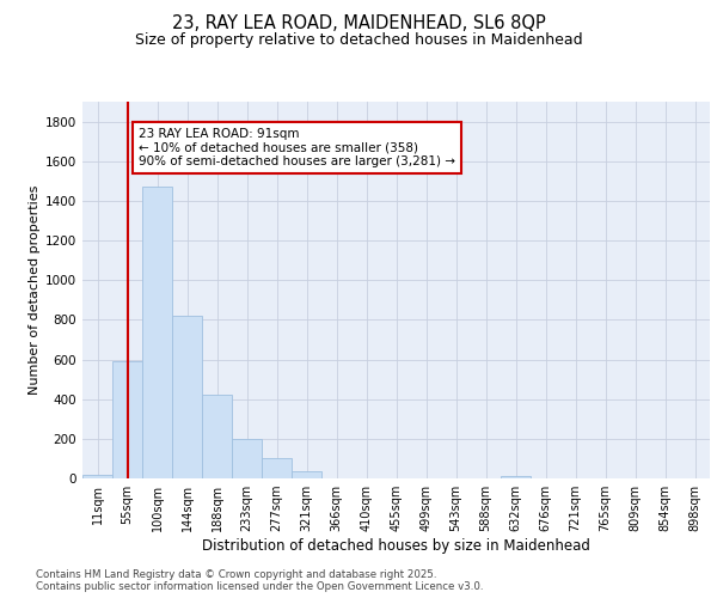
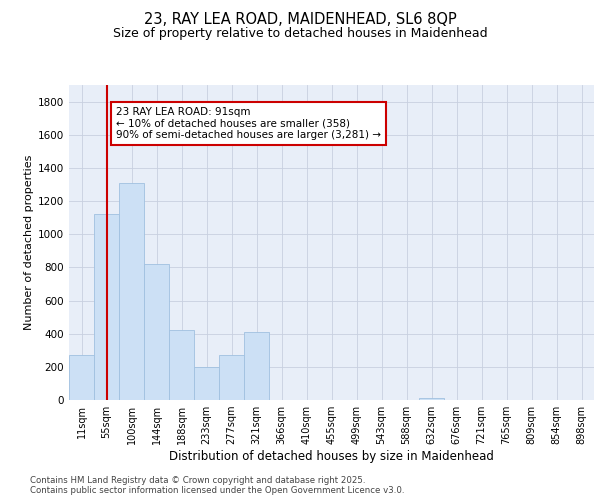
11sqm: 20 -> 270
55sqm: 590 -> 1120
100sqm: 1470 -> 1310
277sqm: 100 -> 270
321sqm: 40 -> 410
